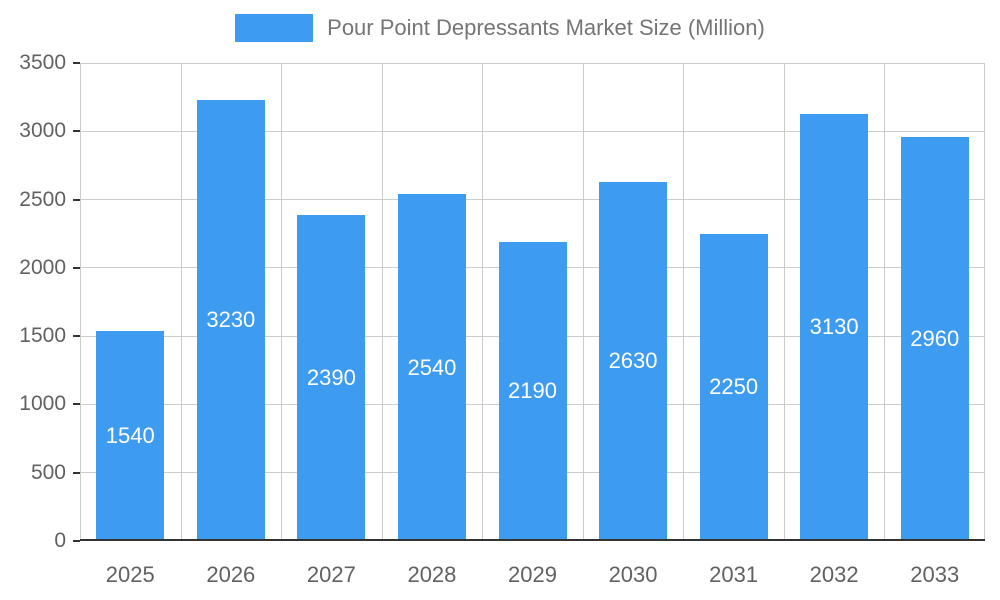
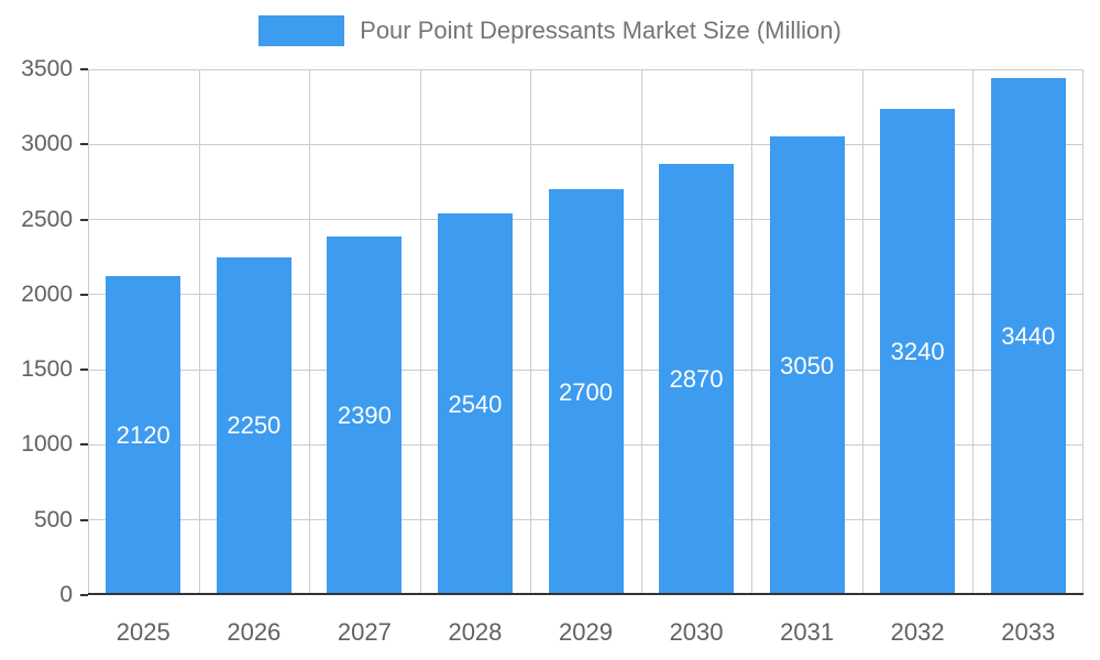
2025: 1540 -> 2120
2026: 3230 -> 2250
2029: 2190 -> 2700
2030: 2630 -> 2870
2031: 2250 -> 3050
2032: 3130 -> 3240
2033: 2960 -> 3440
